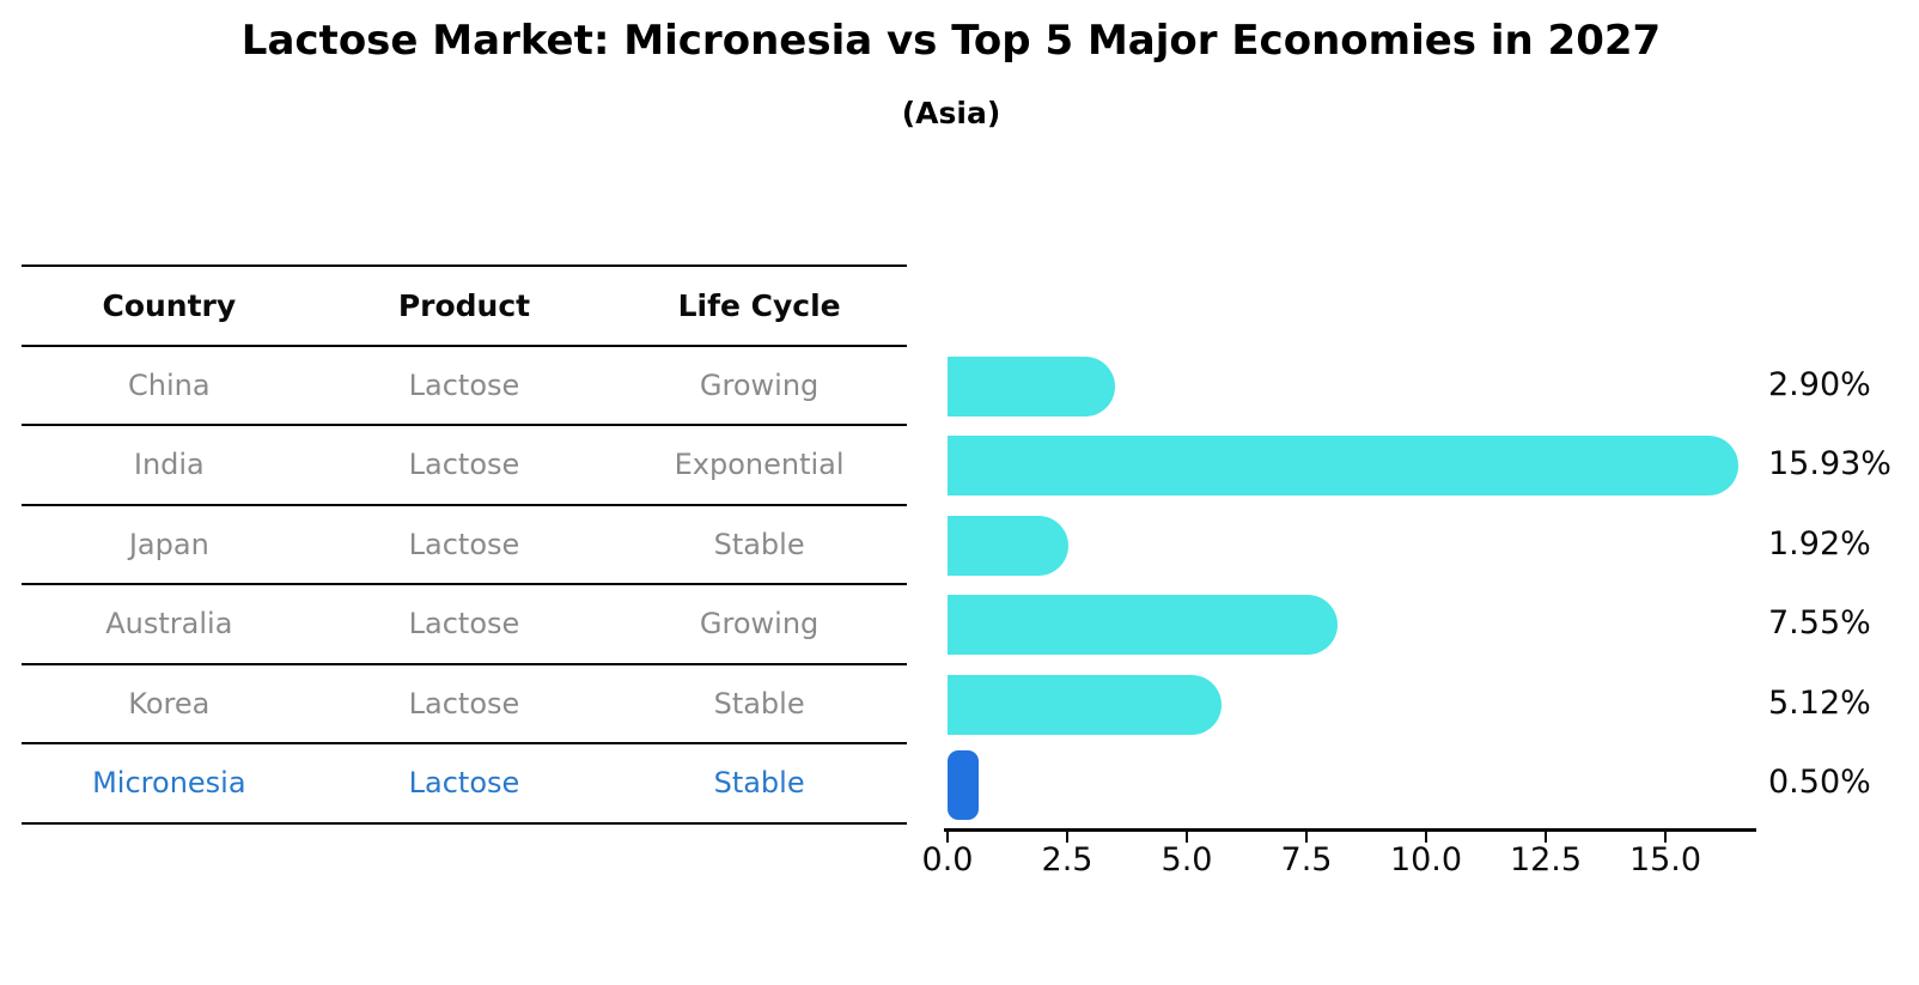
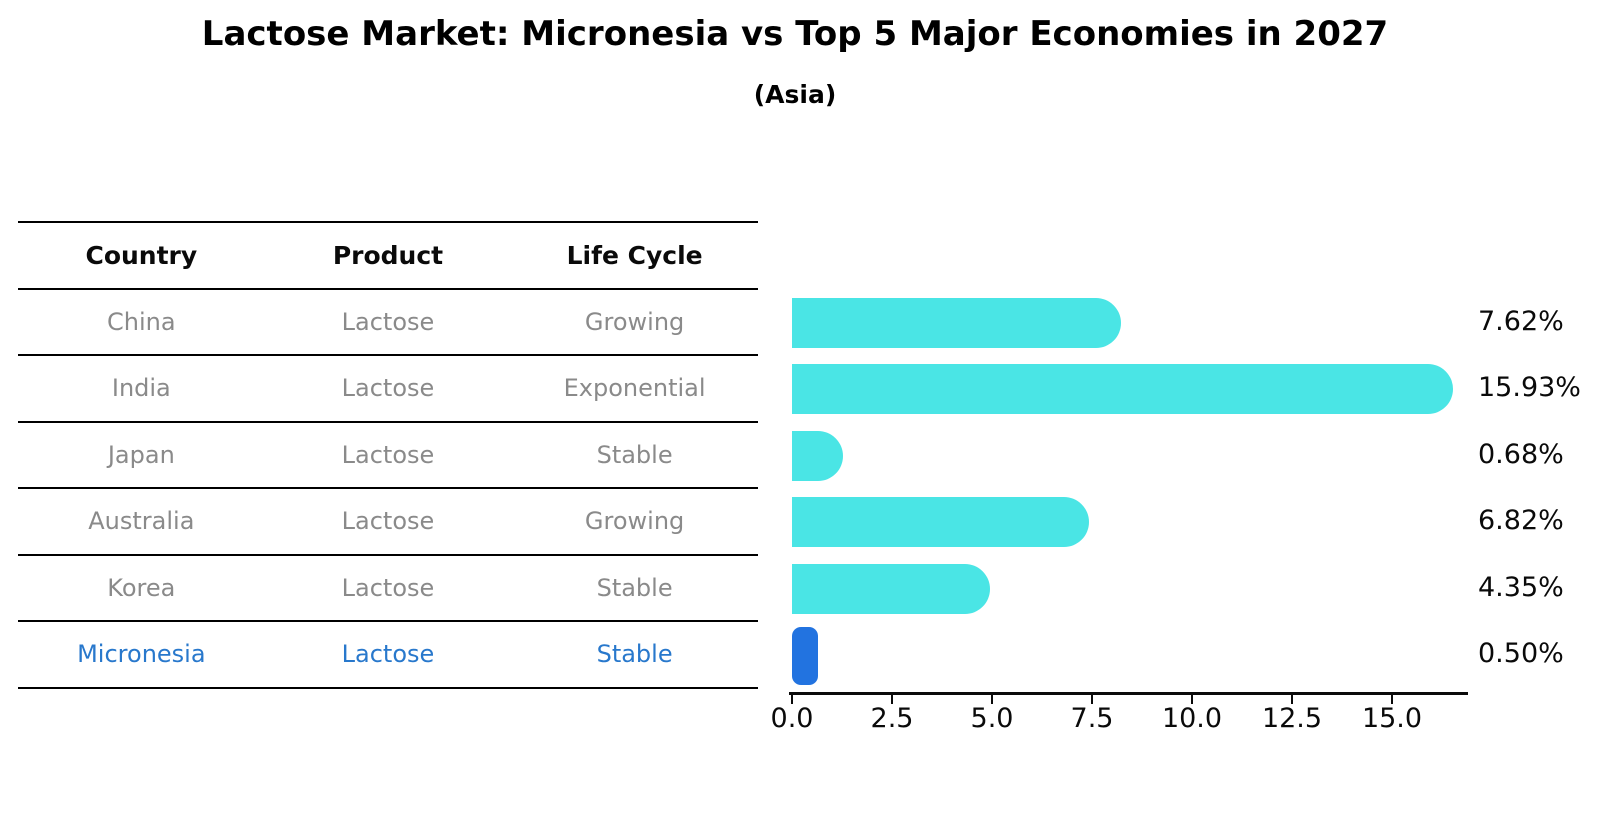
China: 2.90% -> 7.62%
Japan: 1.92% -> 0.68%
Australia: 7.55% -> 6.82%
Korea: 5.12% -> 4.35%
